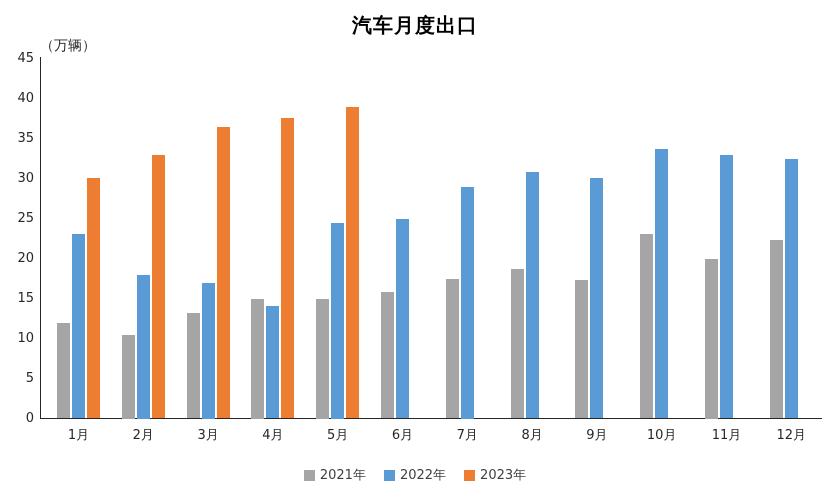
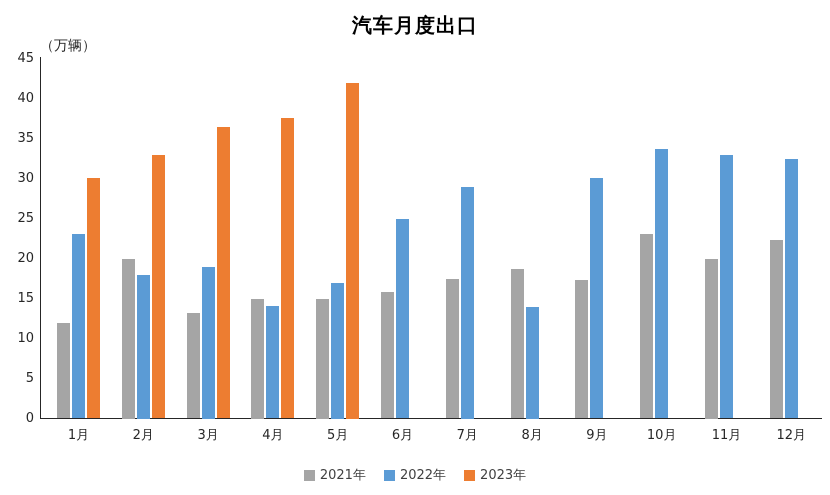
2021年/2月: 10 -> 20
2022年/3月: 17 -> 19
2022年/5月: 24 -> 17
2023年/5月: 39 -> 42
2022年/8月: 31 -> 14
